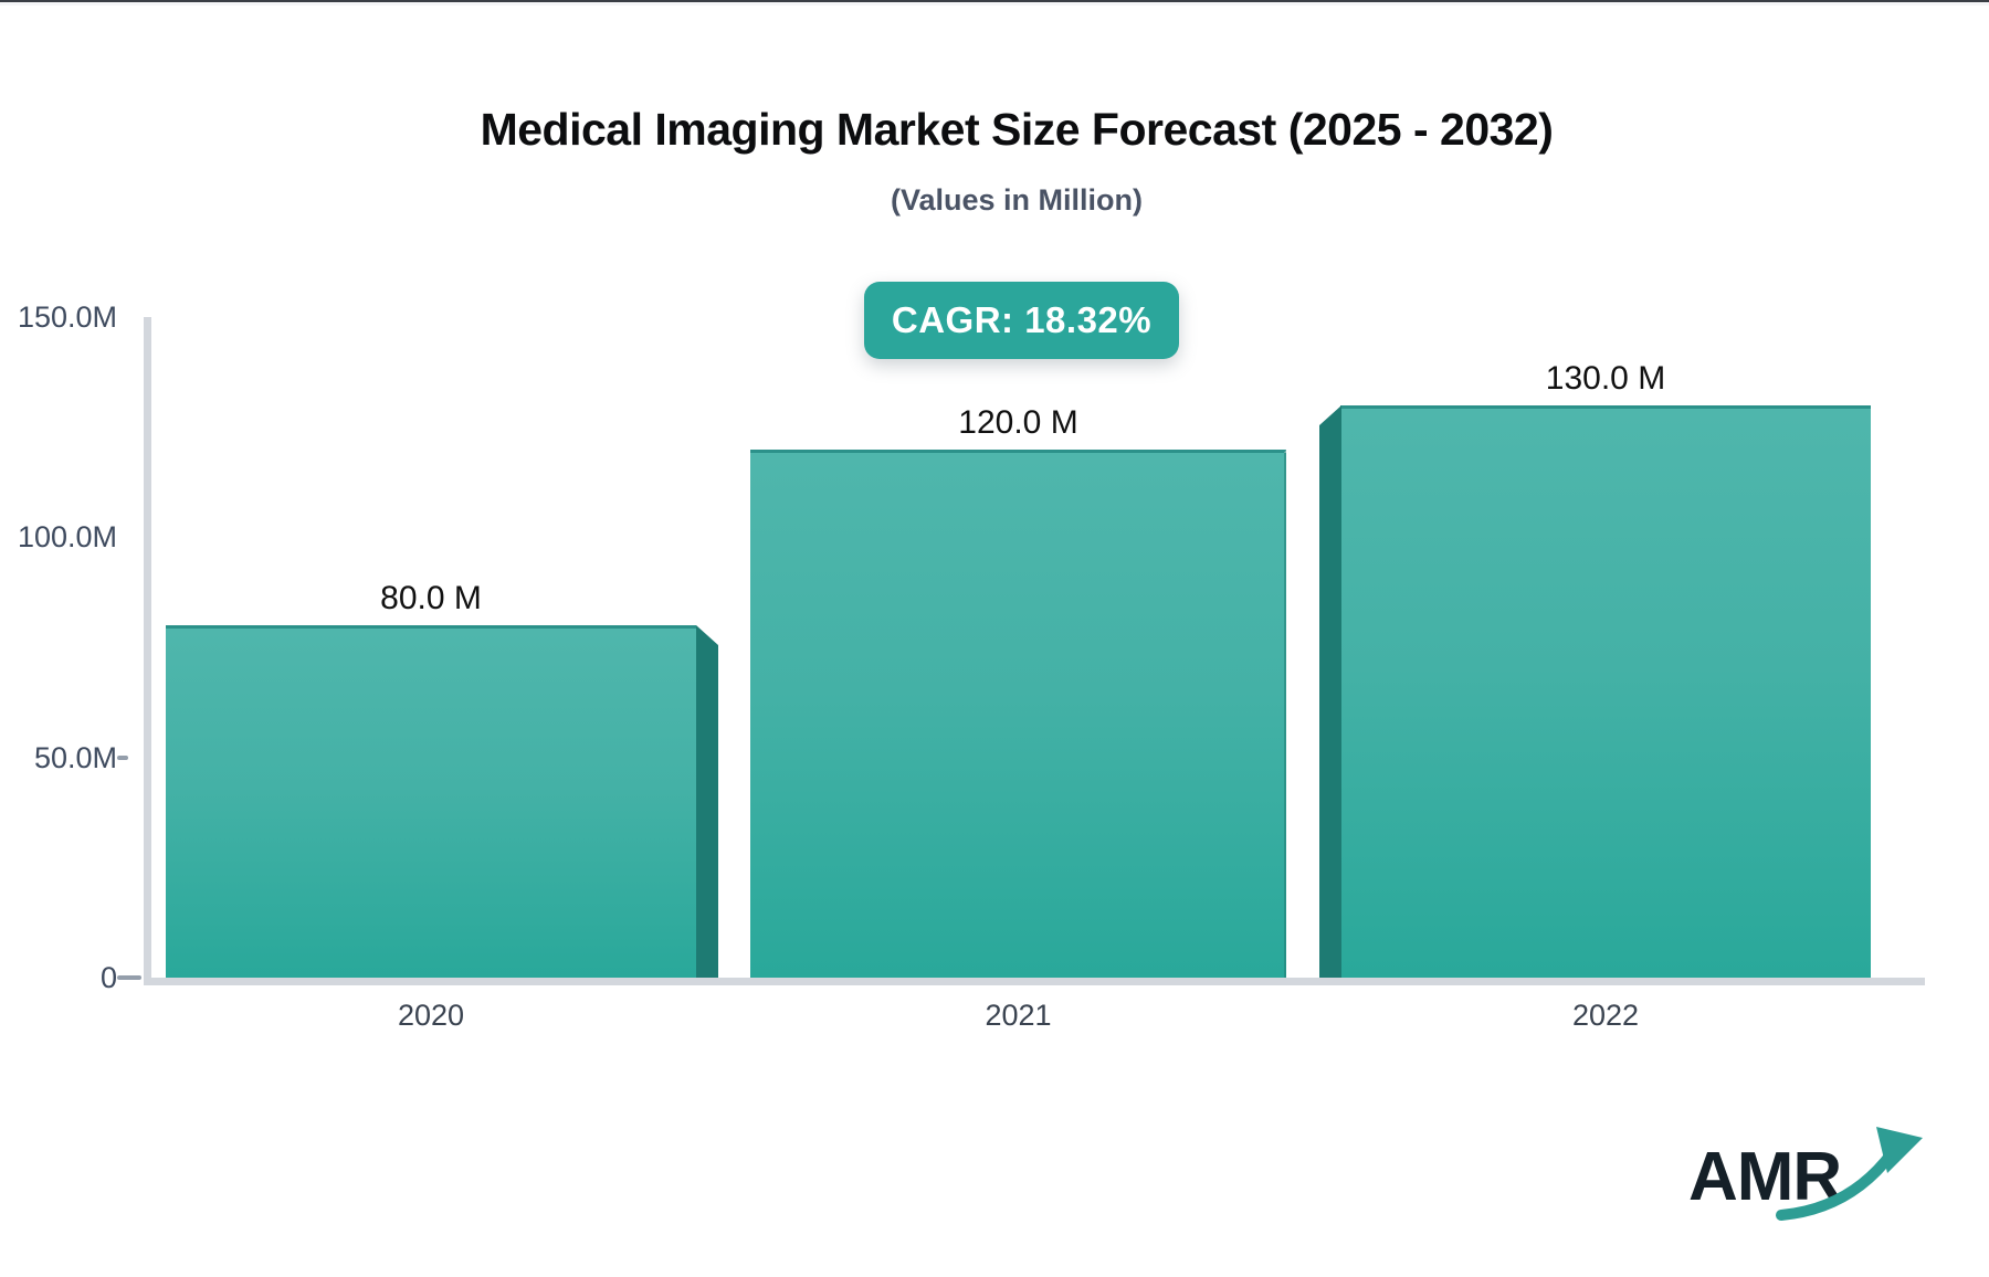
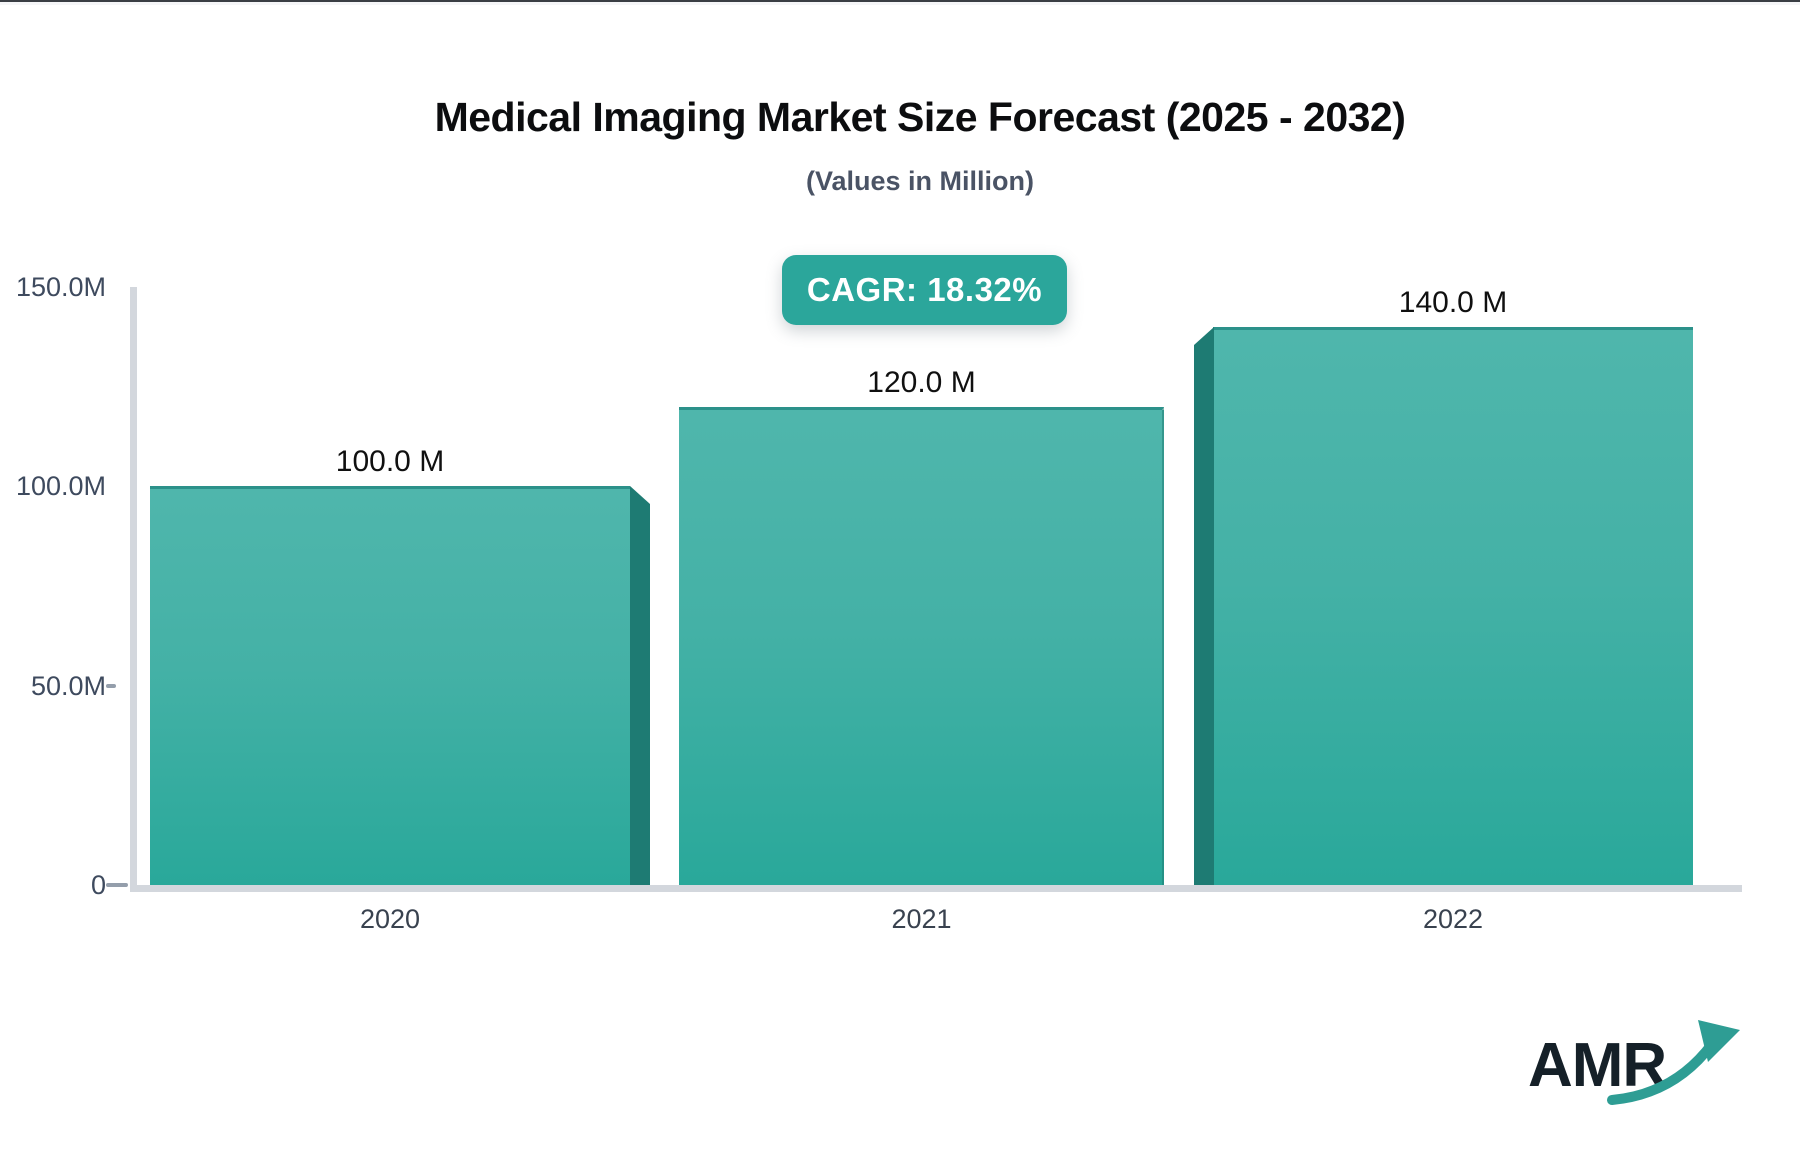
2020: 80.0 -> 100.0
2022: 130.0 -> 140.0
